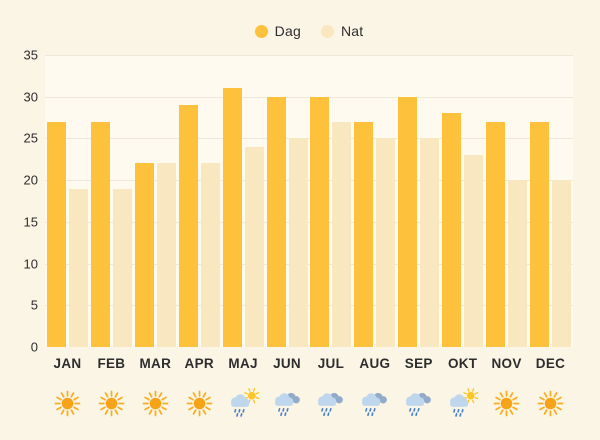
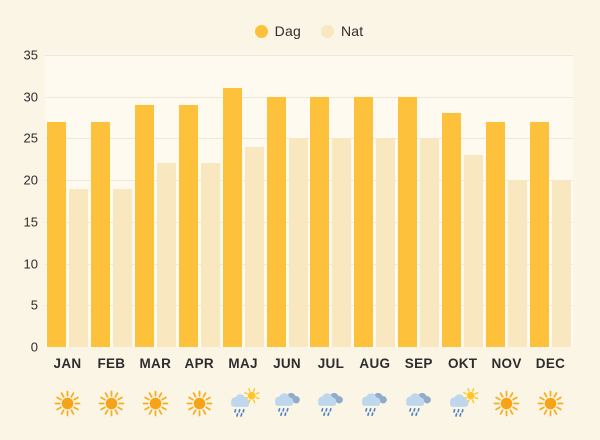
Dag/MAR: 22 -> 29
Nat/JUL: 27 -> 25
Dag/AUG: 27 -> 30
